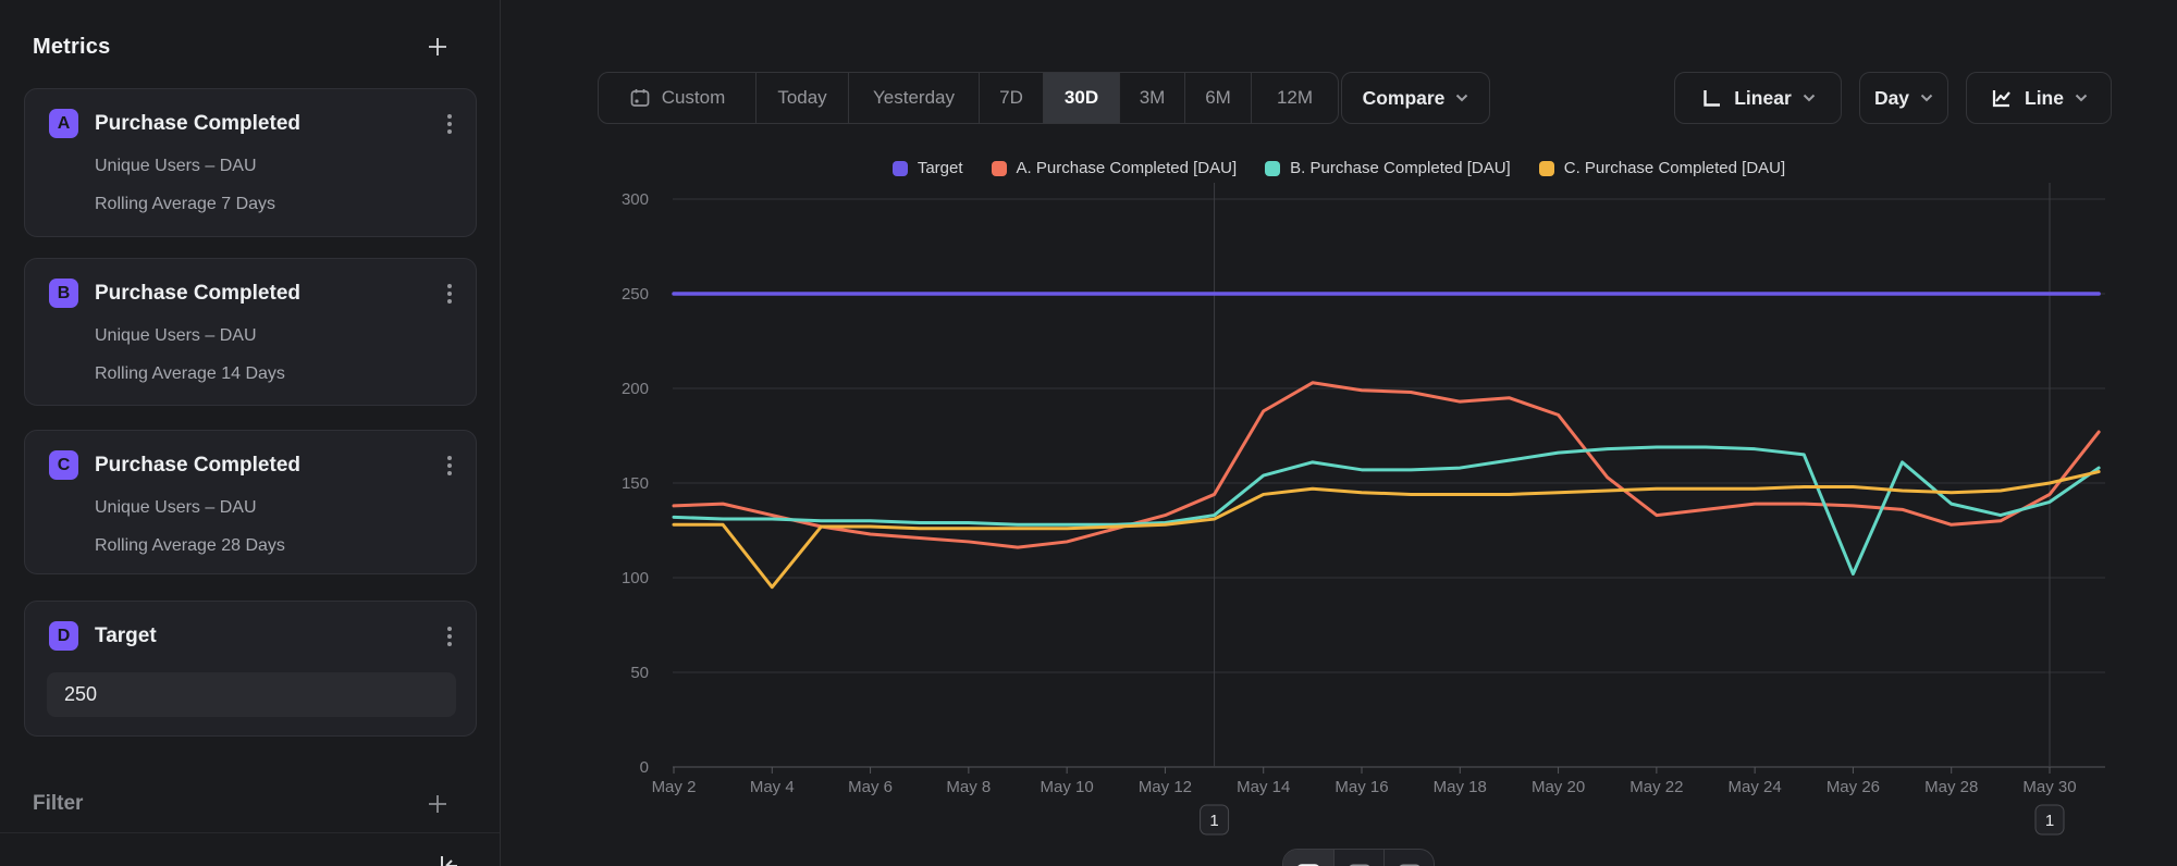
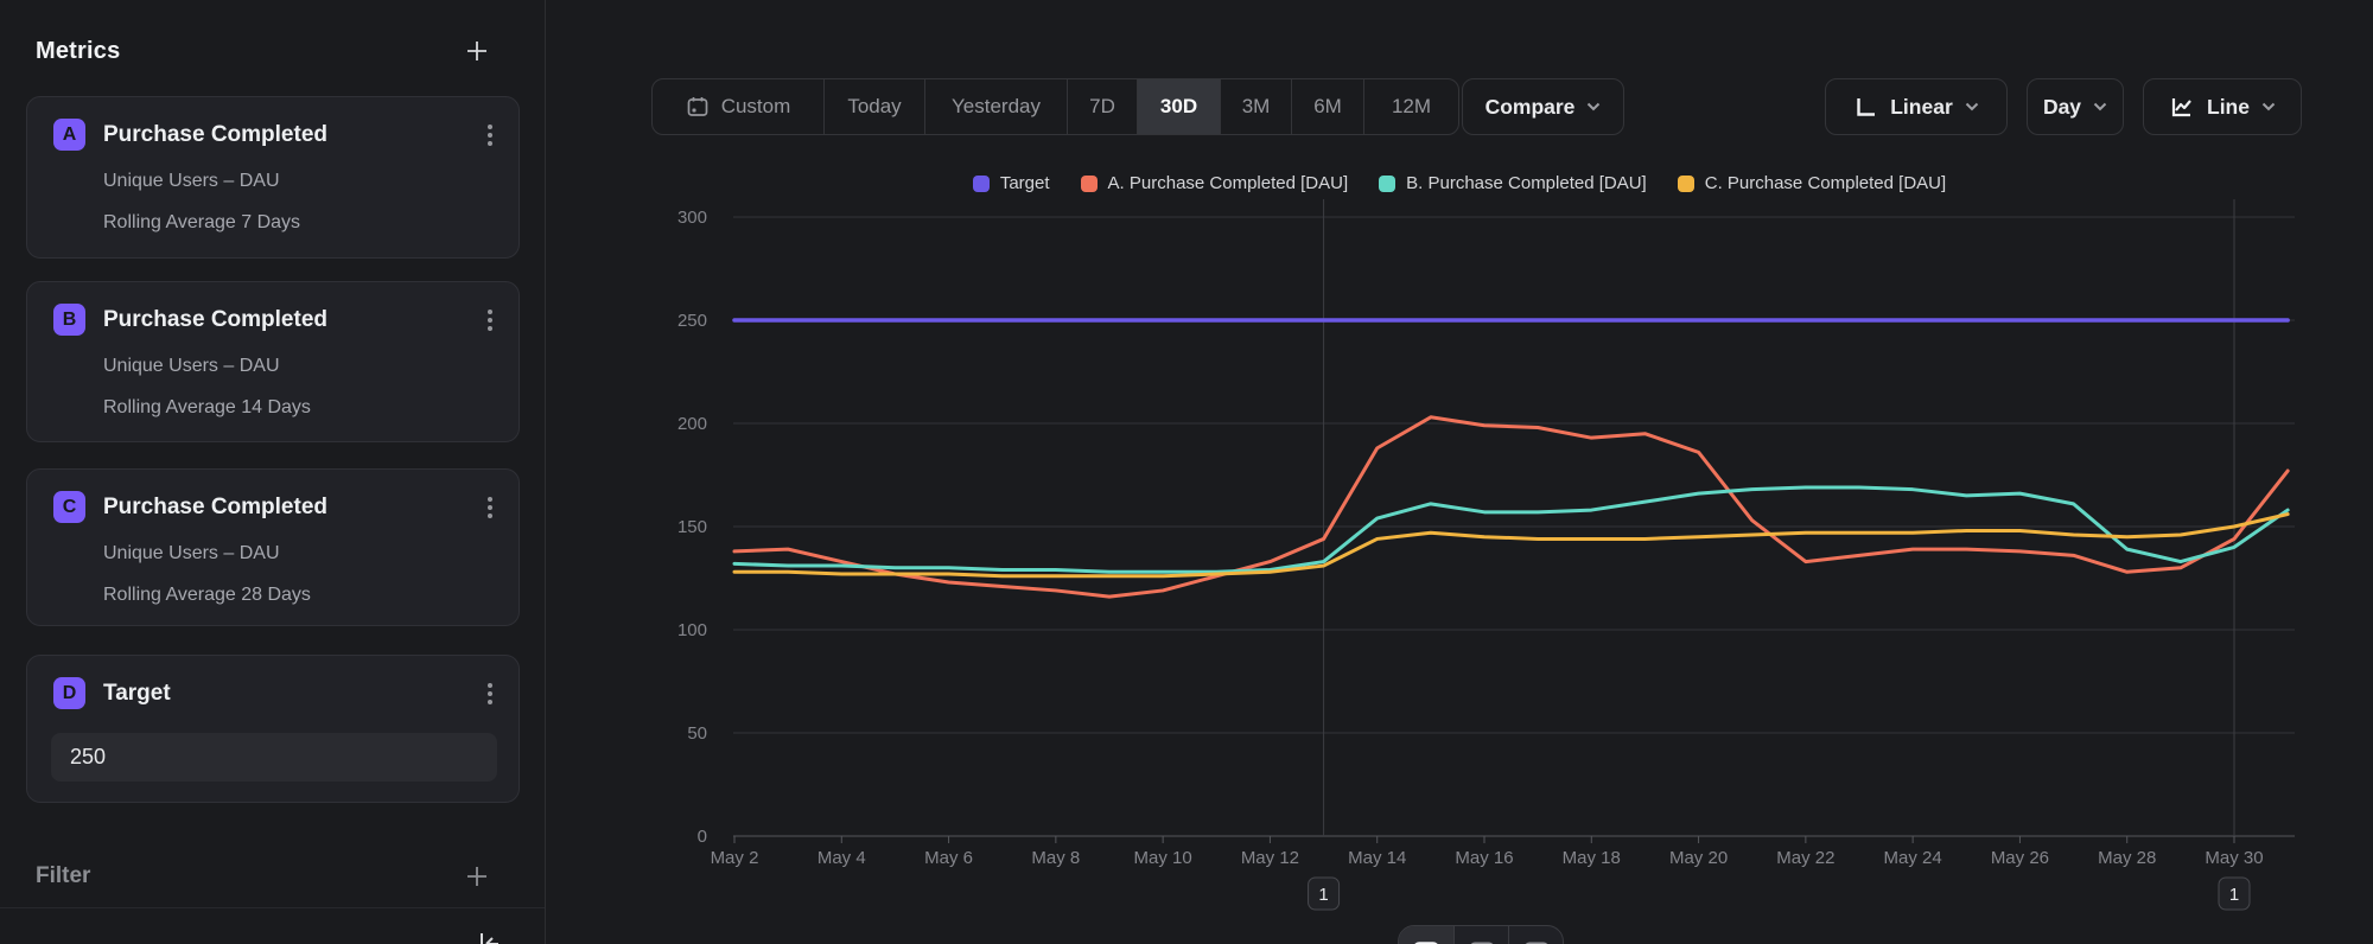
C. Purchase Completed [DAU]/May 4: 95 -> 127
B. Purchase Completed [DAU]/May 26: 102 -> 166
